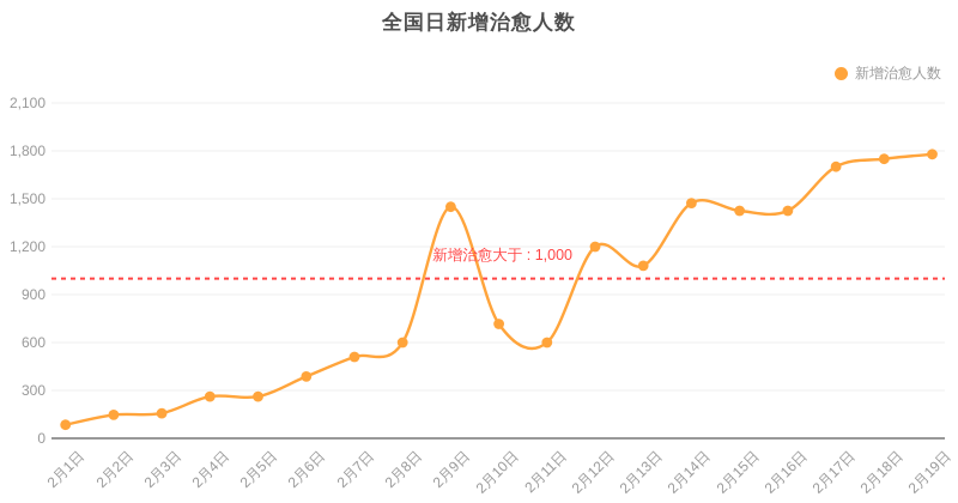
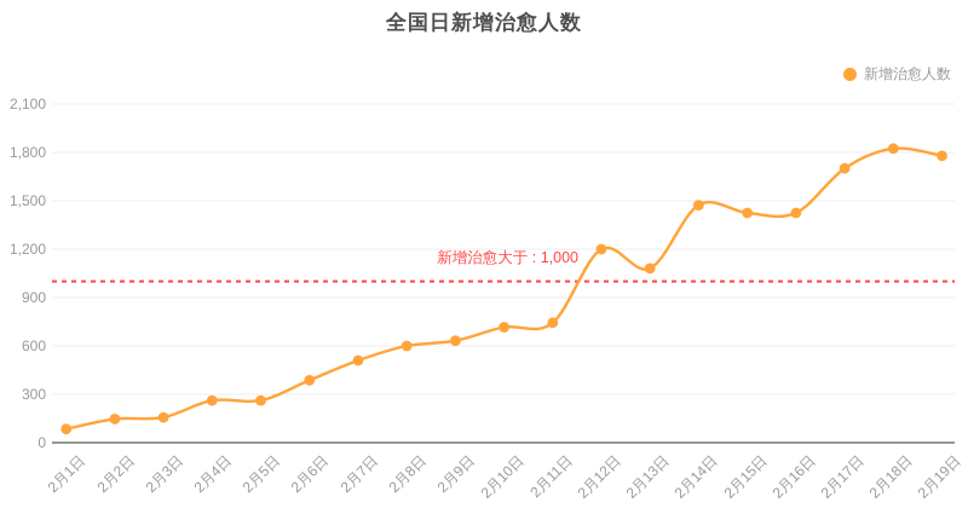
2月9日: 1450 -> 630
2月11日: 600 -> 740
2月18日: 1750 -> 1820
